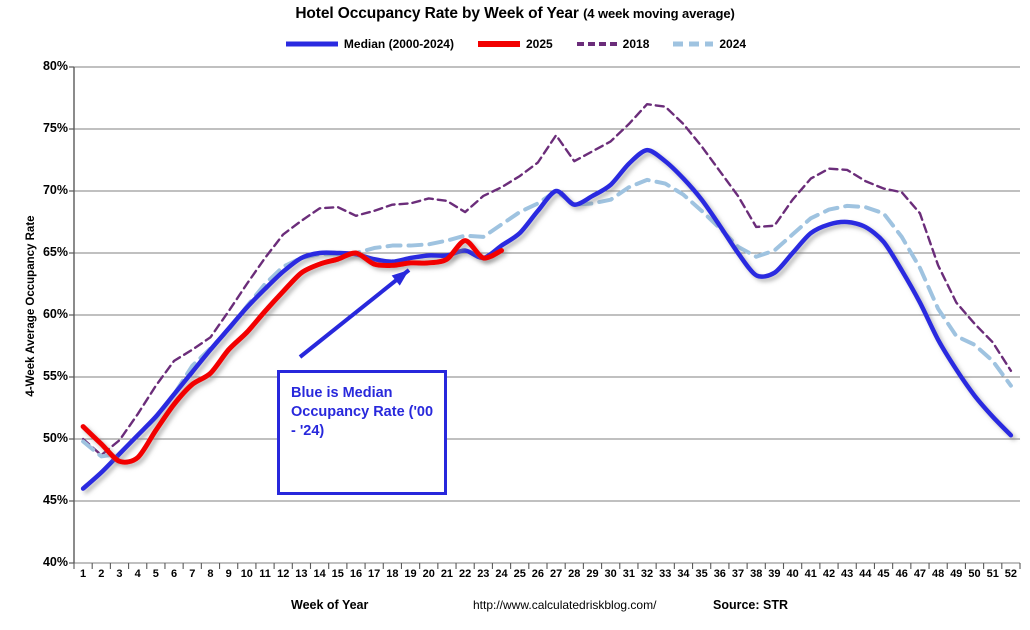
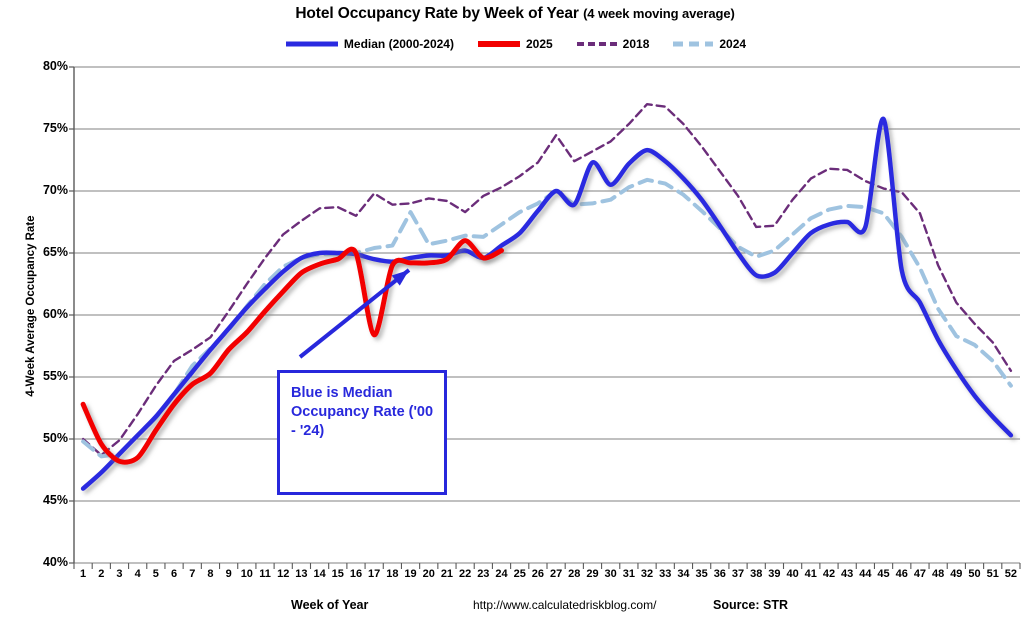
2025/1: 51.0% -> 52.8%
2025/17: 64.1% -> 58.4%
2018/17: 68.4% -> 69.8%
2024/19: 65.6% -> 68.3%
Median (2000-2024)/29: 69.6% -> 72.3%
Median (2000-2024)/45: 65.9% -> 75.8%
